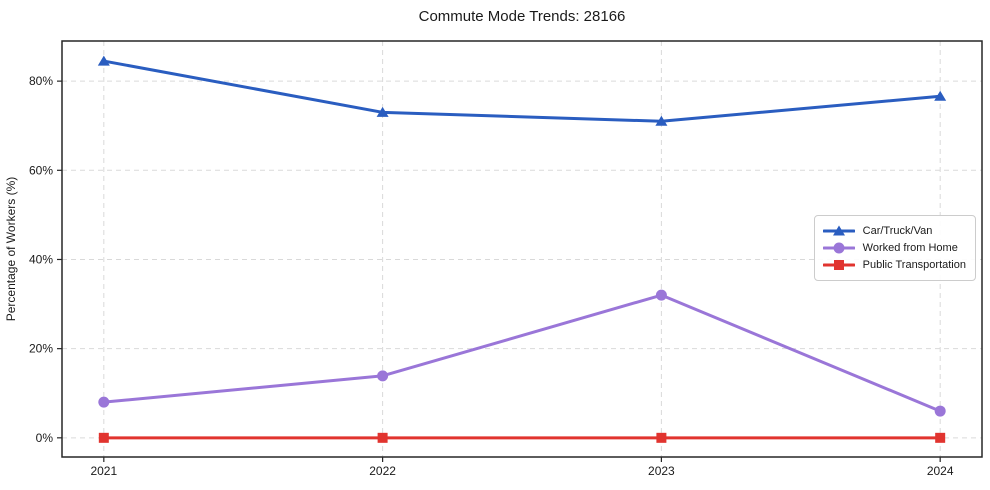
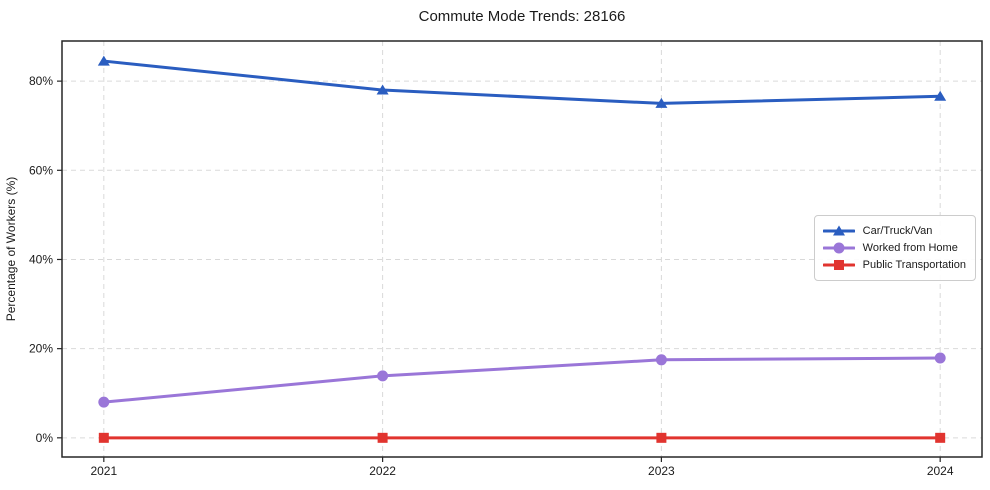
Car/Truck/Van/2022: 73% -> 78%
Car/Truck/Van/2023: 71% -> 75%
Worked from Home/2023: 32% -> 18%
Worked from Home/2024: 6% -> 18%
